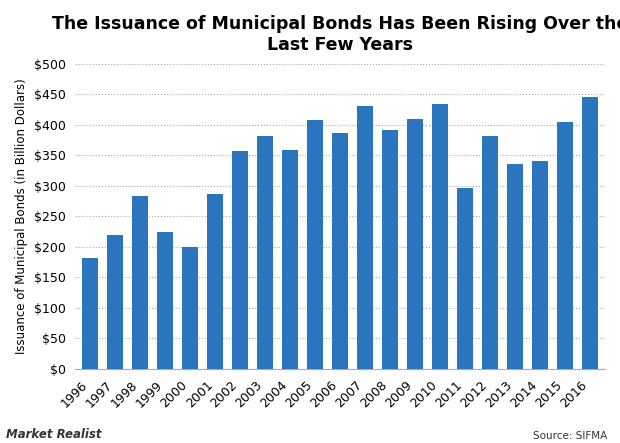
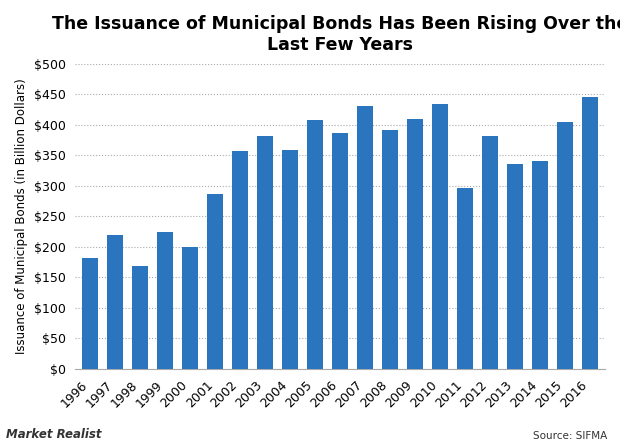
1998: $284 -> $168
